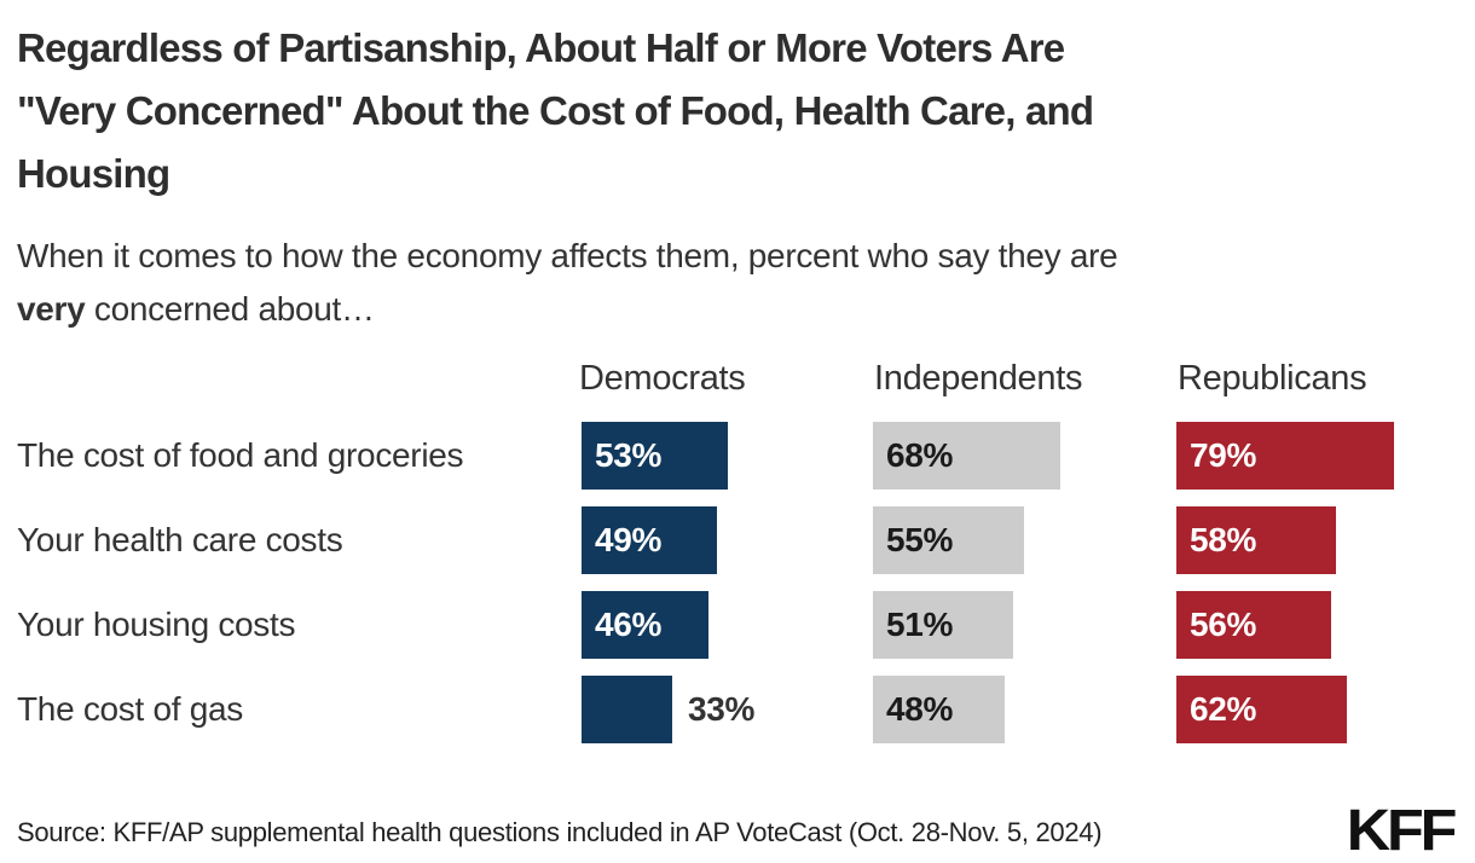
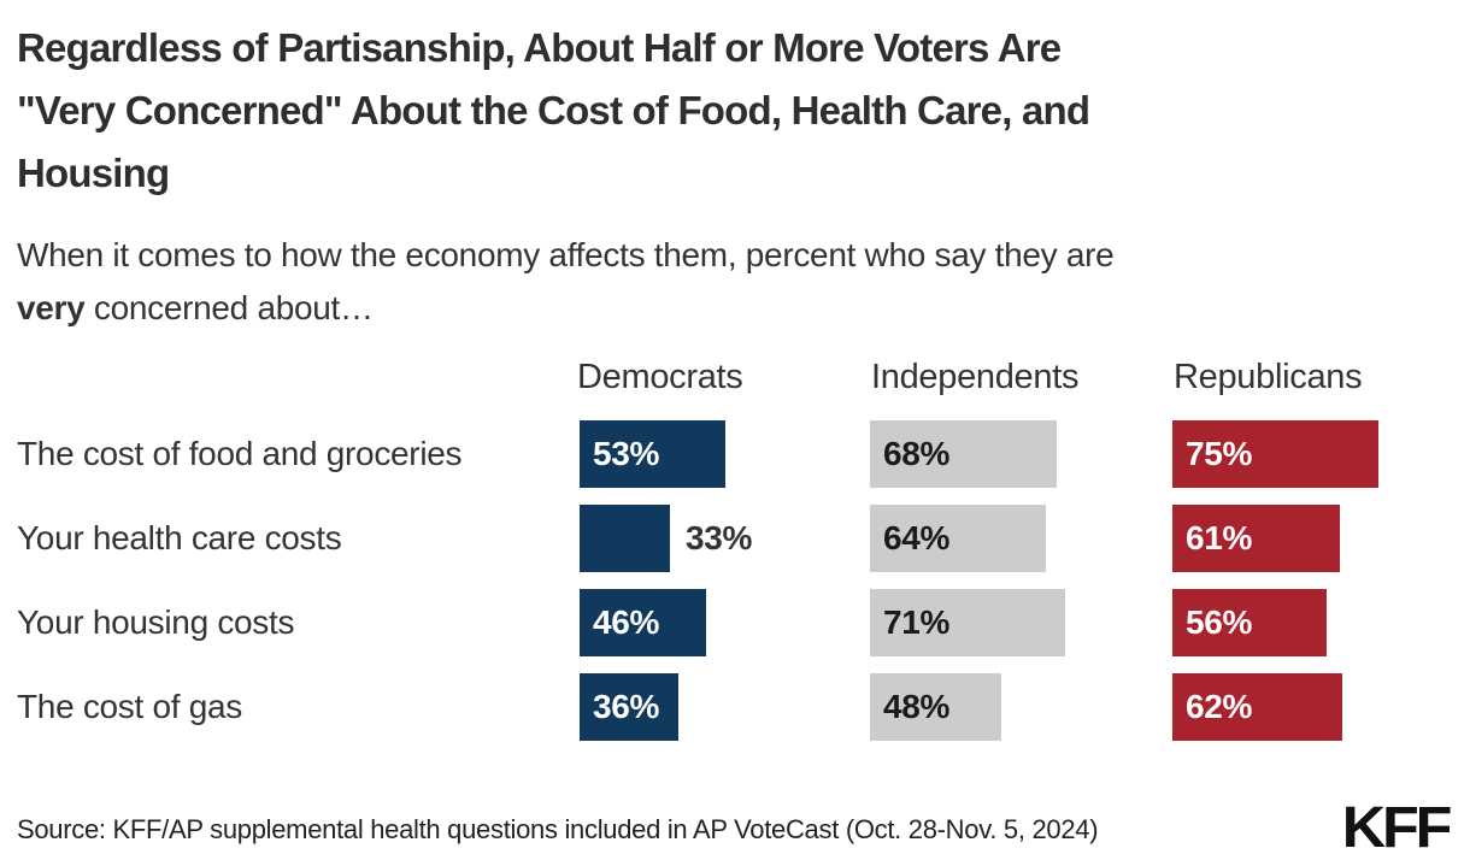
Republicans/The cost of food and groceries: 79% -> 75%
Democrats/Your health care costs: 49% -> 33%
Independents/Your health care costs: 55% -> 64%
Republicans/Your health care costs: 58% -> 61%
Independents/Your housing costs: 51% -> 71%
Democrats/The cost of gas: 33% -> 36%
